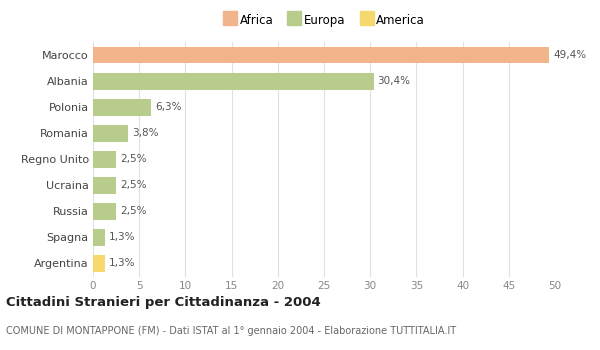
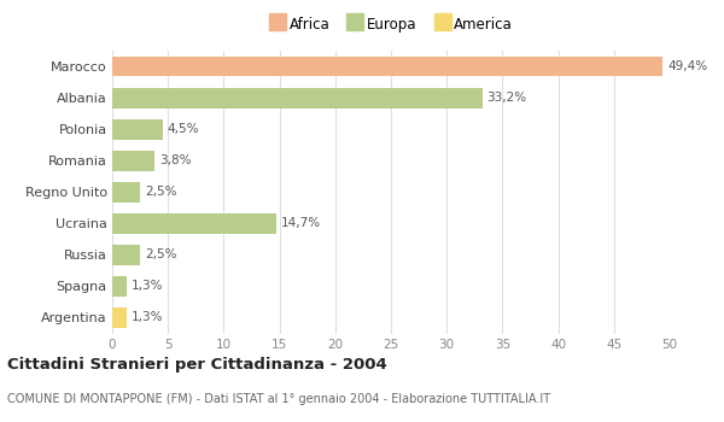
Albania: 30,4% -> 33,2%
Polonia: 6,3% -> 4,5%
Ucraina: 2,5% -> 14,7%
